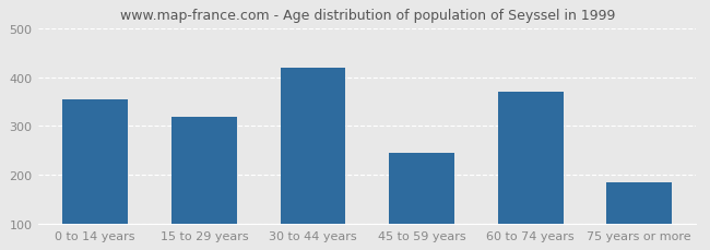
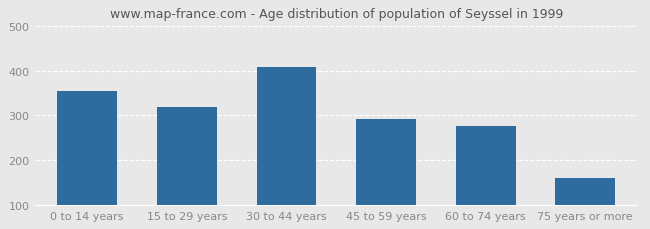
30 to 44 years: 420 -> 407
45 to 59 years: 245 -> 293
60 to 74 years: 370 -> 276
75 years or more: 185 -> 160
